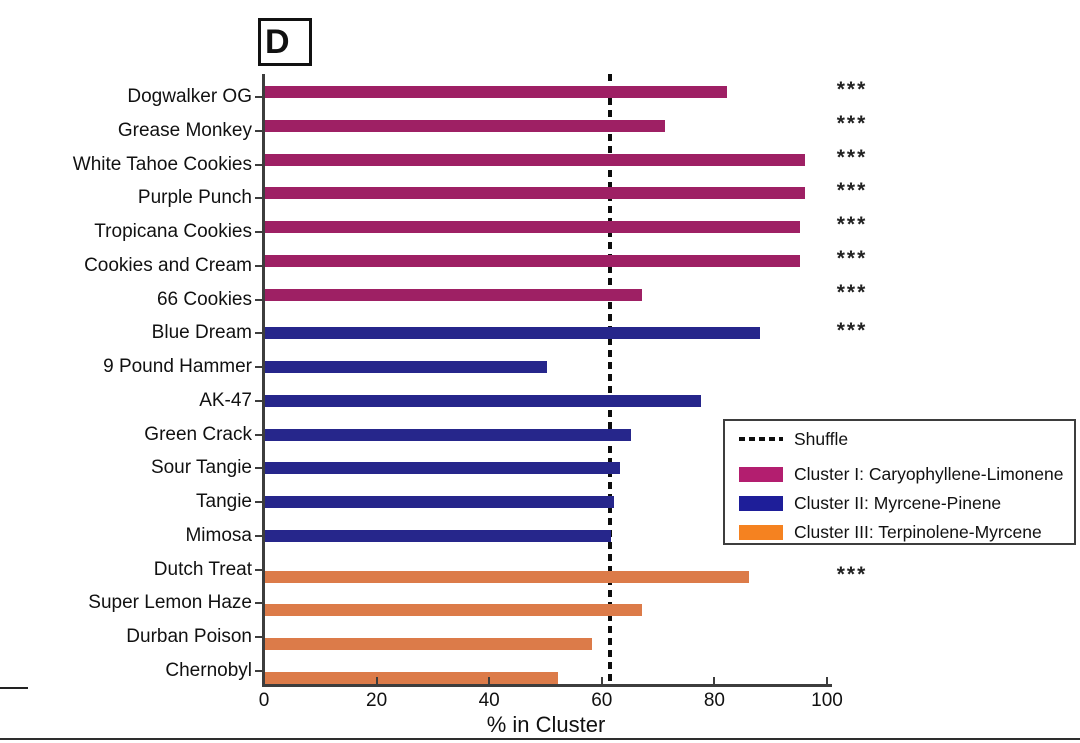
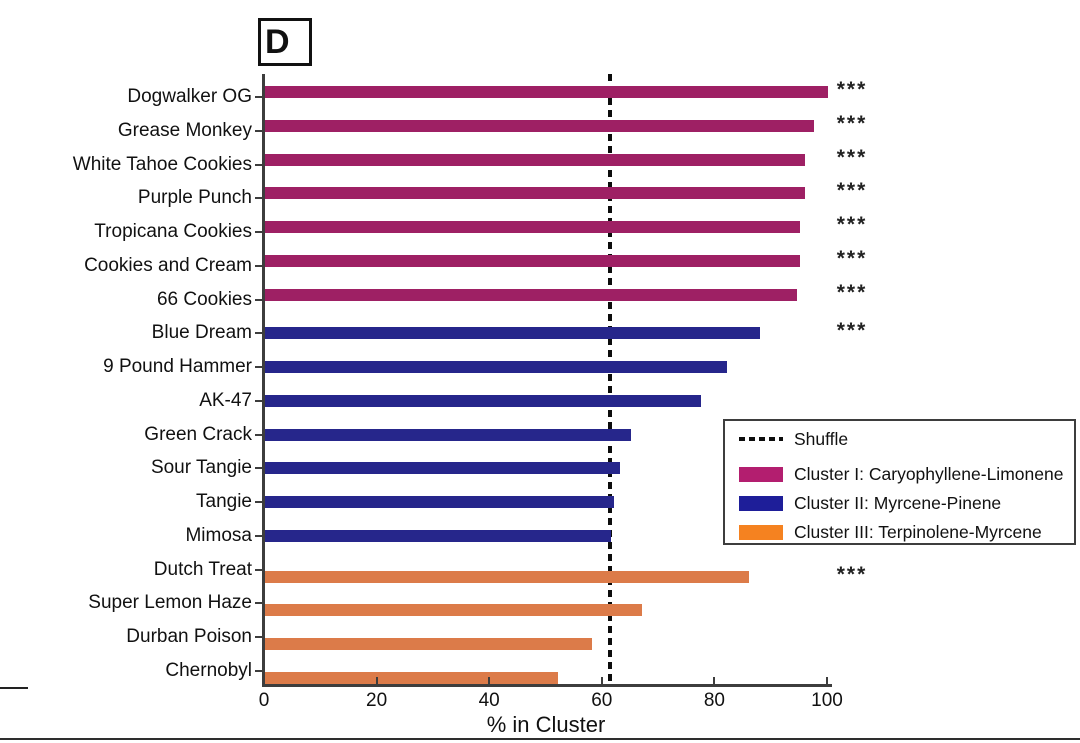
Dogwalker OG: 82 -> 100
Grease Monkey: 71 -> 98
66 Cookies: 67 -> 94
9 Pound Hammer: 50 -> 82
